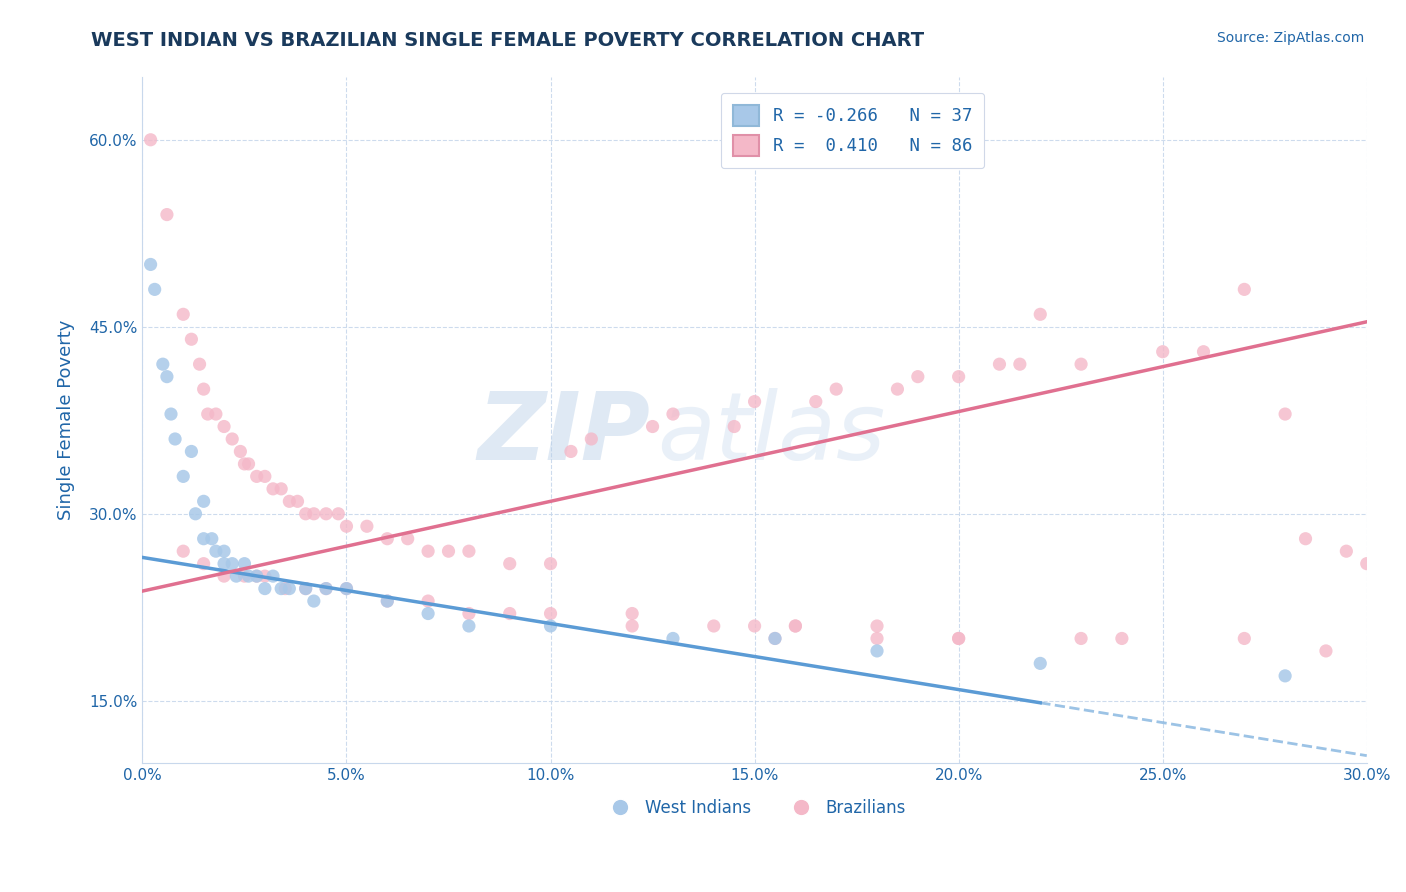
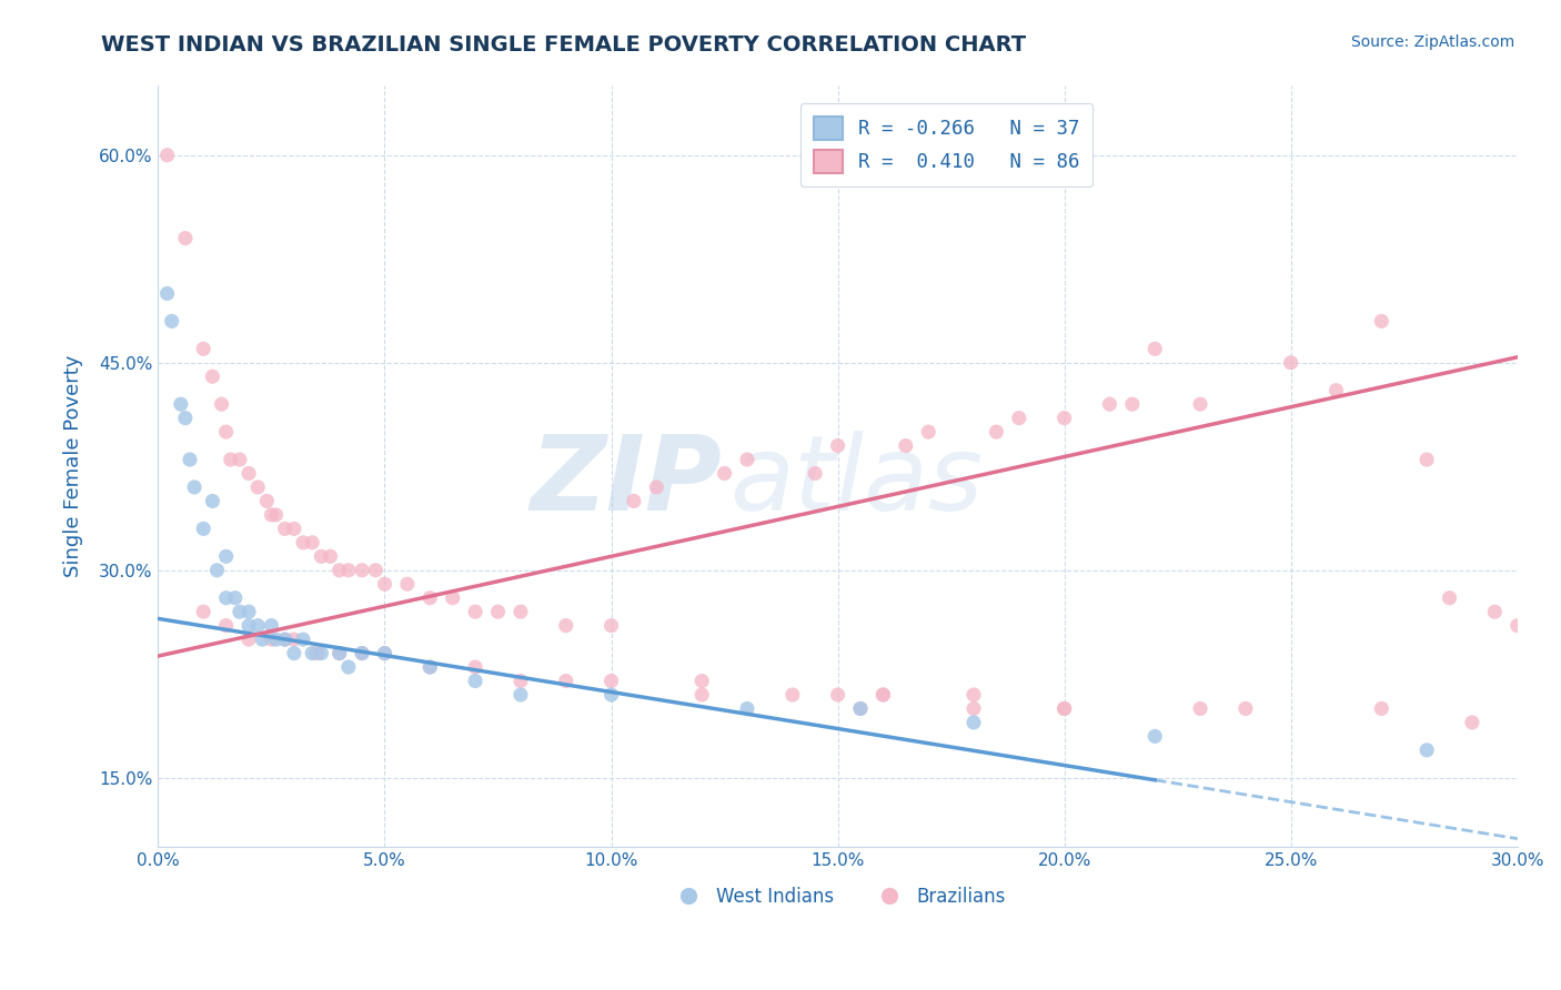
Brazilians/25.0%: 43% -> 45%
